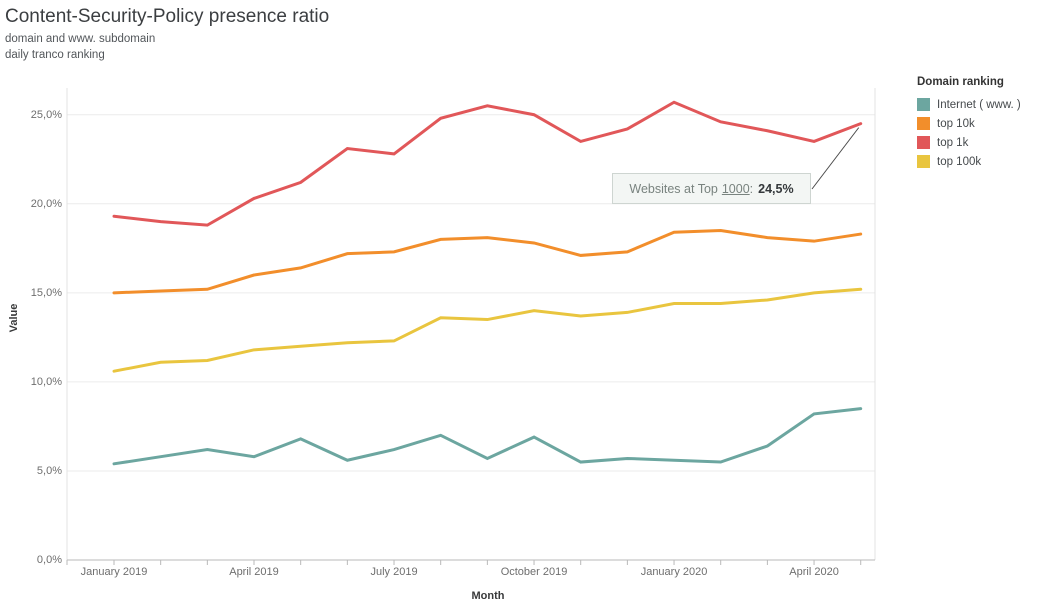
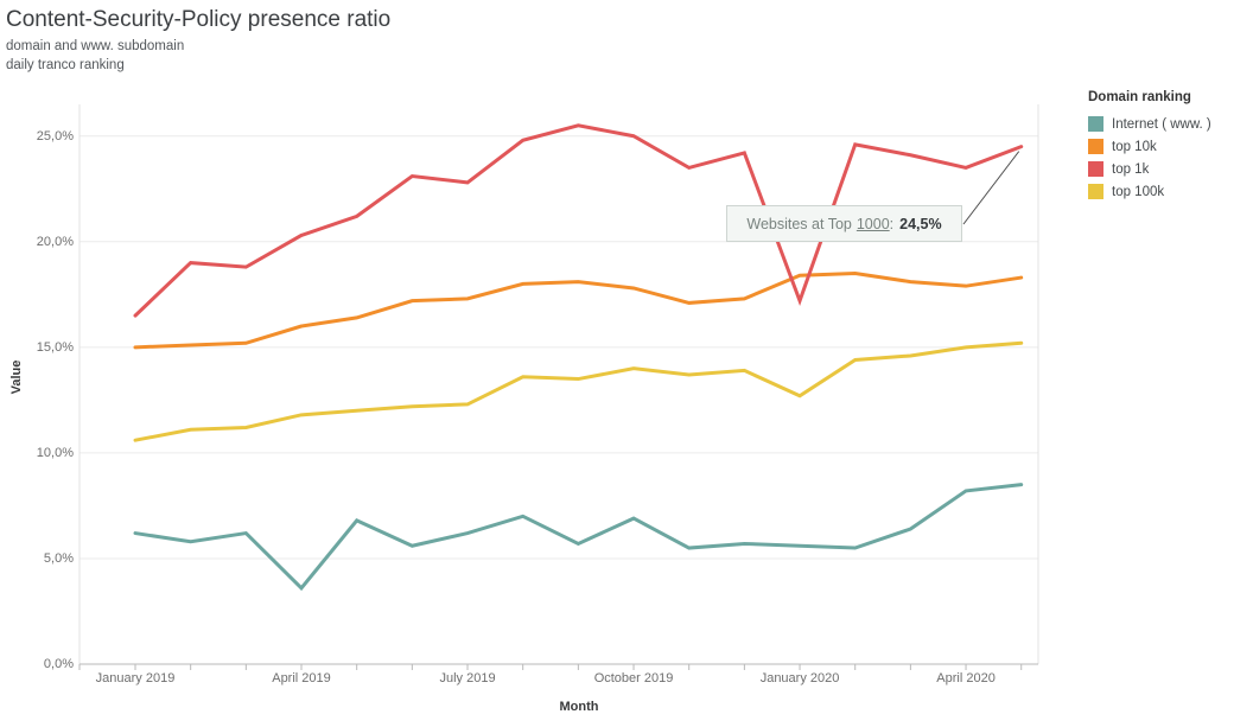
Internet ( www. )/January 2019: 5,4% -> 6,2%
top 1k/January 2019: 19,3% -> 16,5%
Internet ( www. )/April 2019: 5,8% -> 3,6%
top 1k/January 2020: 25,7% -> 17,2%
top 100k/January 2020: 14,4% -> 12,7%
